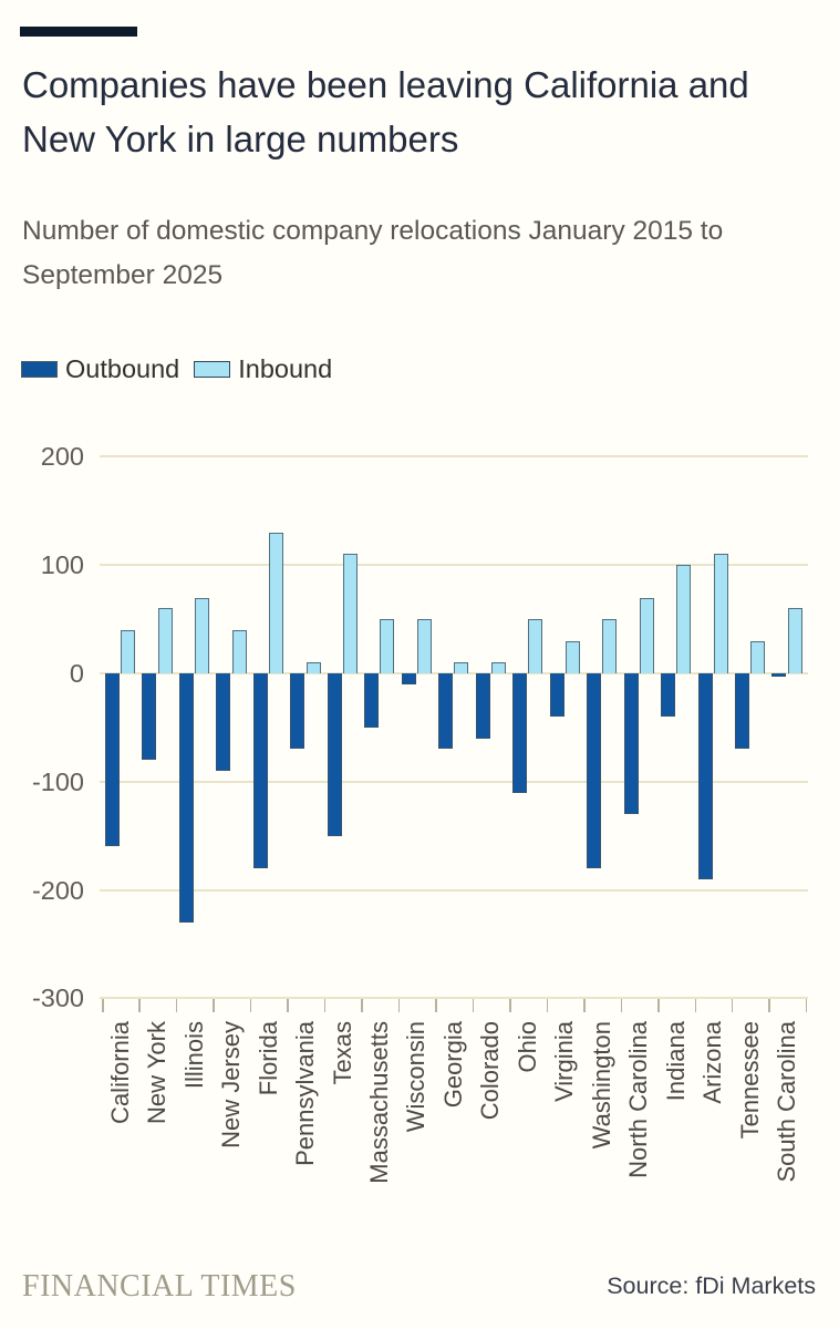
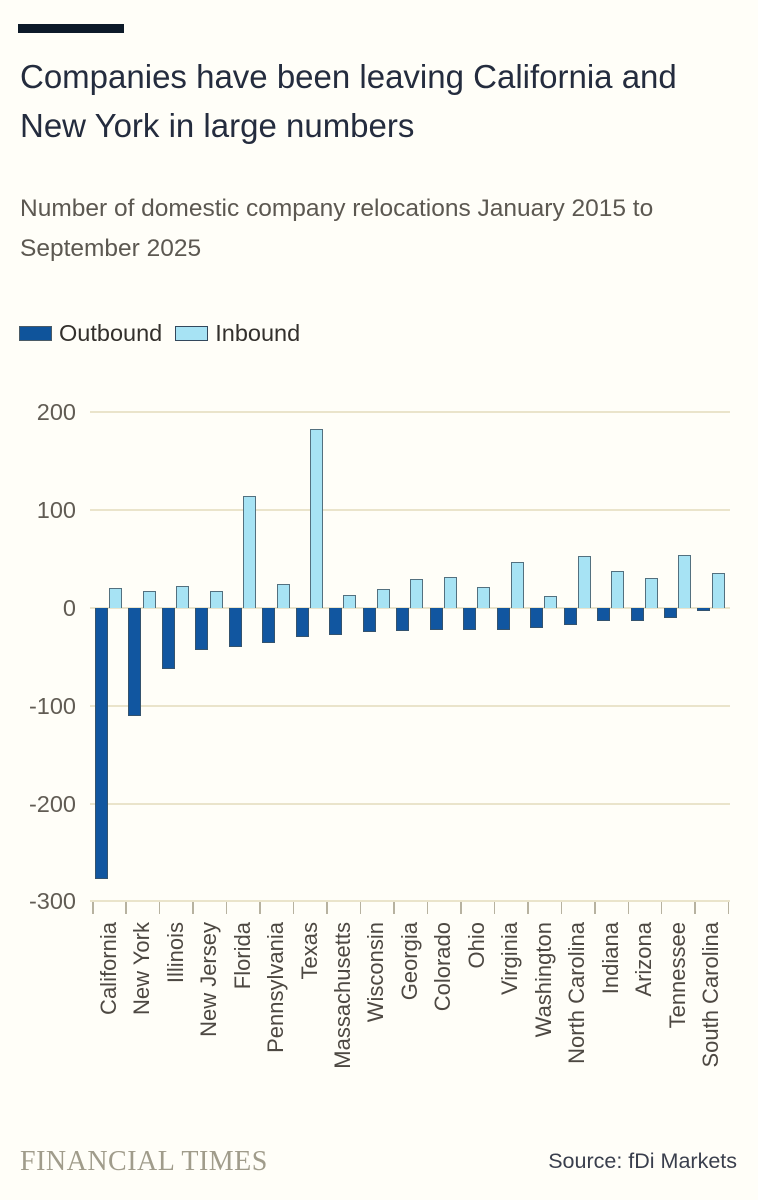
Outbound/California: -160 -> -280
Inbound/California: 40 -> 20
Outbound/New York: -80 -> -110
Inbound/New York: 60 -> 20
Outbound/Illinois: -230 -> -60
Inbound/Illinois: 70 -> 20
Outbound/New Jersey: -90 -> -40
Inbound/New Jersey: 40 -> 20
Outbound/Florida: -180 -> -40
Inbound/Florida: 130 -> 120
Outbound/Pennsylvania: -70 -> -40
Inbound/Pennsylvania: 10 -> 20
Outbound/Texas: -150 -> -30
Inbound/Texas: 110 -> 180
Outbound/Massachusetts: -50 -> -30
Inbound/Massachusetts: 50 -> 10
Outbound/Wisconsin: -10 -> -20
Inbound/Wisconsin: 50 -> 20
Outbound/Georgia: -70 -> -20
Inbound/Georgia: 10 -> 30
Outbound/Colorado: -60 -> -20
Inbound/Colorado: 10 -> 30
Outbound/Ohio: -110 -> -20
Inbound/Ohio: 50 -> 20
Outbound/Virginia: -40 -> -20
Inbound/Virginia: 30 -> 50
Outbound/Washington: -180 -> -20
Inbound/Washington: 50 -> 10
Outbound/North Carolina: -130 -> -20
Inbound/North Carolina: 70 -> 50
Outbound/Indiana: -40 -> -10
Inbound/Indiana: 100 -> 40
Outbound/Arizona: -190 -> -10
Inbound/Arizona: 110 -> 30
Outbound/Tennessee: -70 -> -10
Inbound/Tennessee: 30 -> 50
Inbound/South Carolina: 60 -> 40
